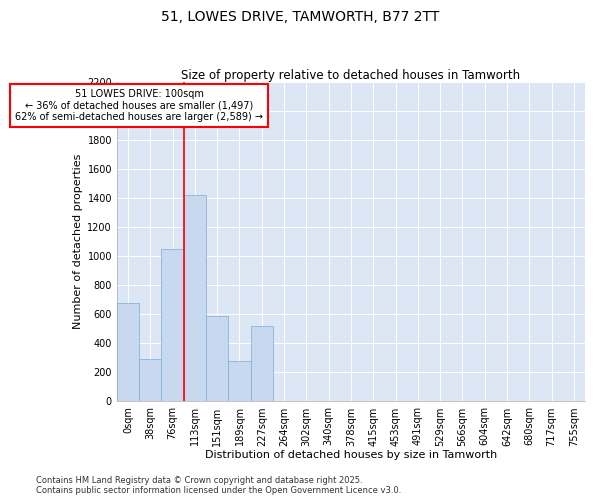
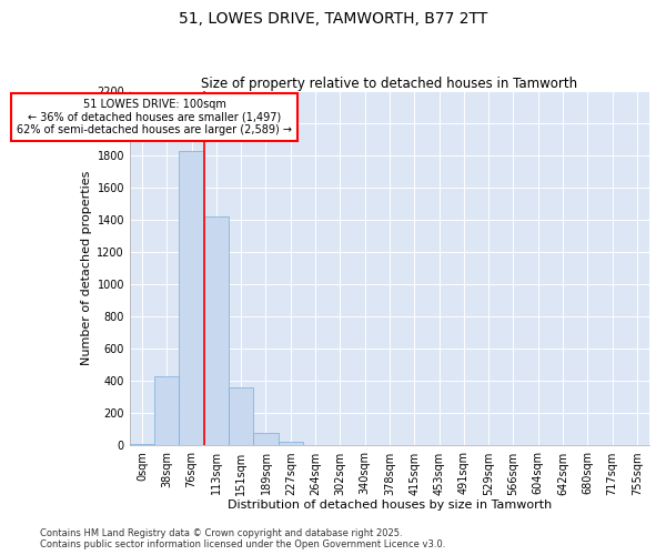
0sqm: 680 -> 10
38sqm: 290 -> 430
76sqm: 1050 -> 1830
151sqm: 590 -> 360
189sqm: 280 -> 80
227sqm: 520 -> 20
